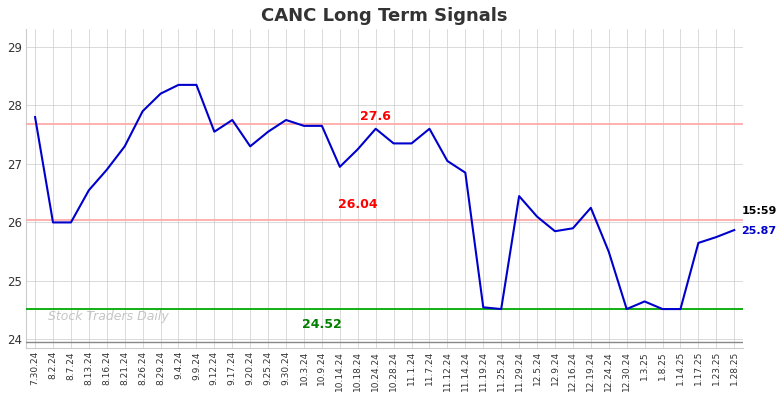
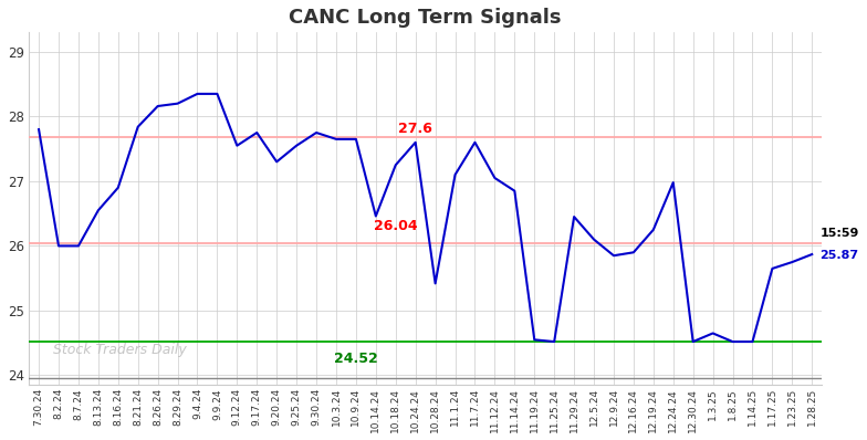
8.21.24: 27.30 -> 27.84
8.26.24: 27.90 -> 28.16
10.14.24: 26.95 -> 26.46
10.28.24: 27.35 -> 25.42
11.1.24: 27.35 -> 27.10
12.24.24: 25.50 -> 26.98
